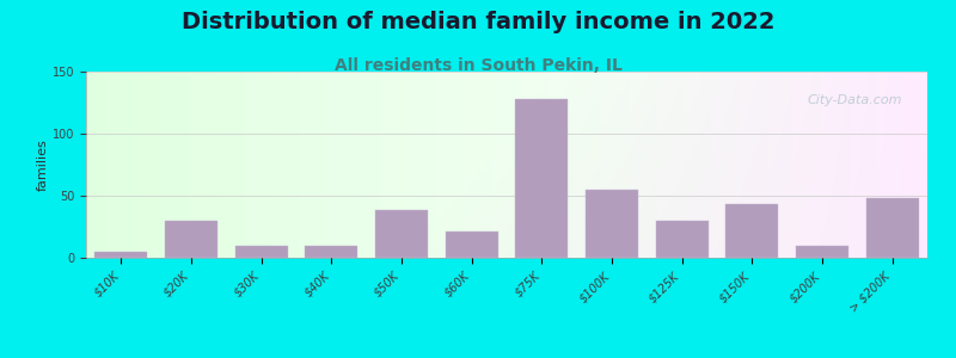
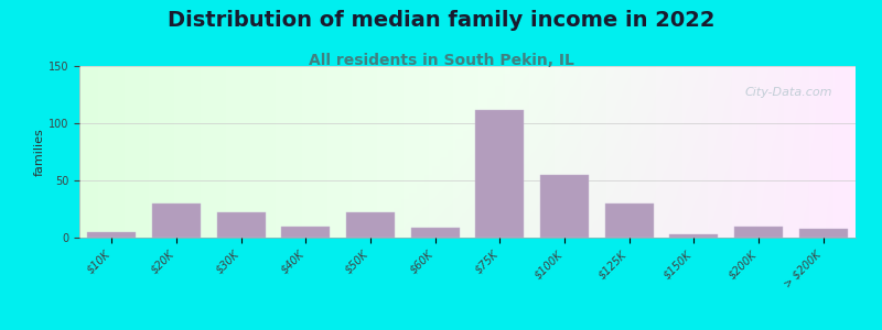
$30K: 10 -> 22
$50K: 38 -> 22
$60K: 21 -> 9
$75K: 128 -> 112
$150K: 43 -> 3
> $200K: 48 -> 8
